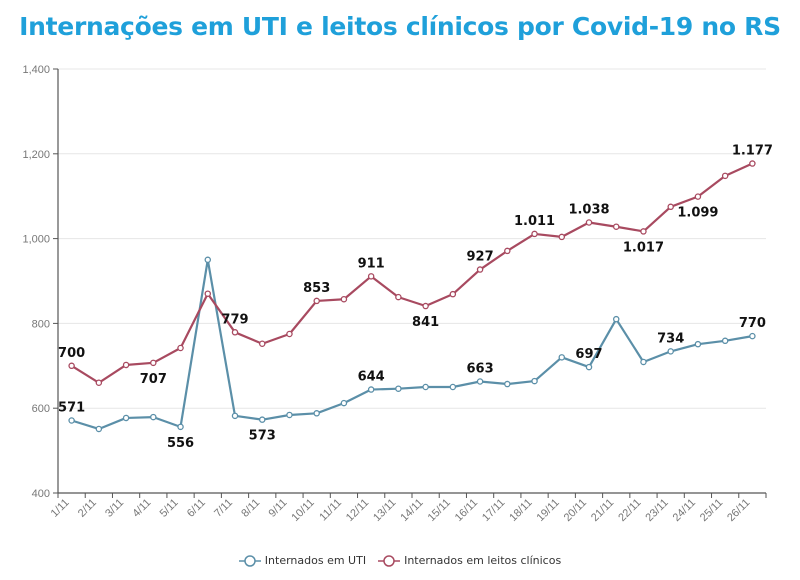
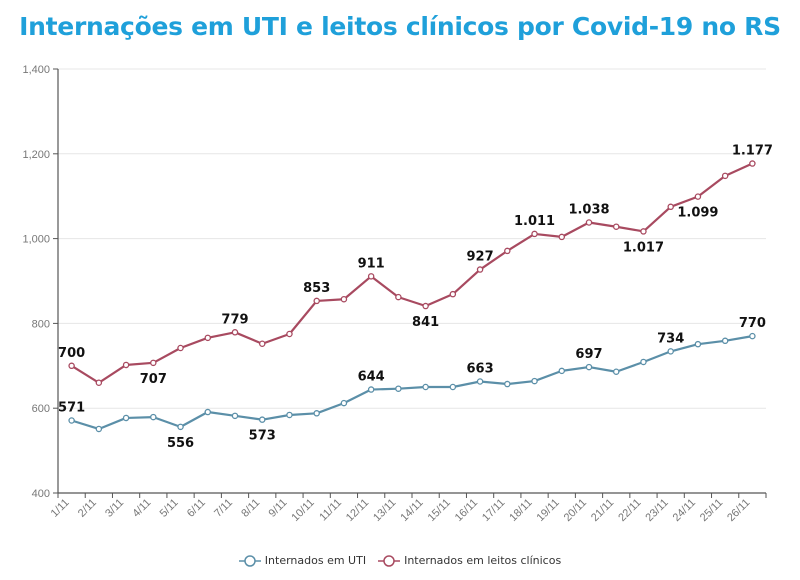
Internados em UTI/6/11: 950 -> 590
Internados em leitos clínicos/6/11: 870 -> 770
Internados em UTI/19/11: 720 -> 690
Internados em UTI/21/11: 810 -> 690
